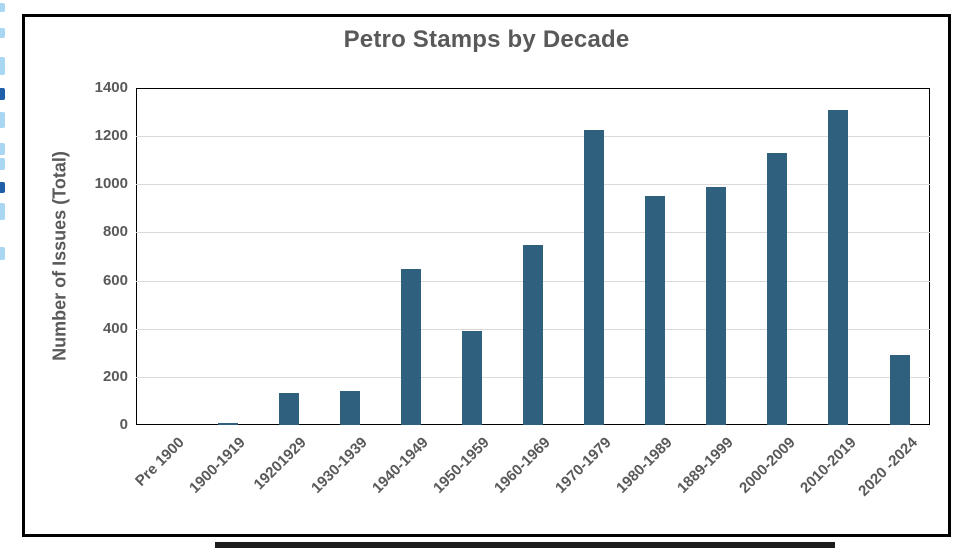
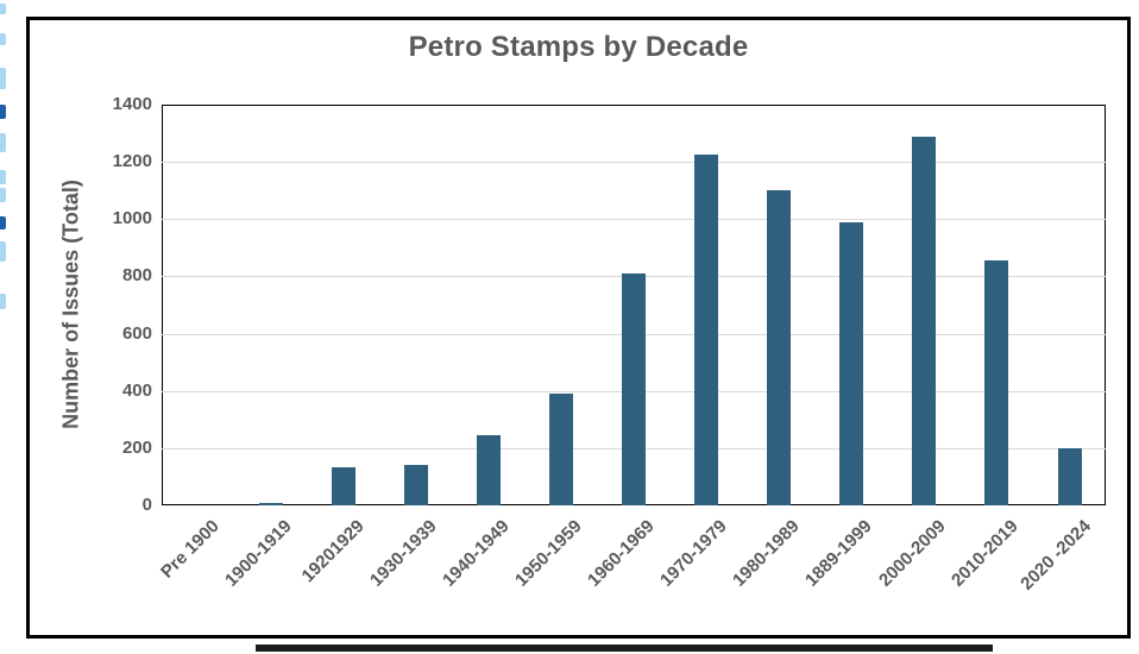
1940-1949: 650 -> 240
1960-1969: 750 -> 810
1980-1989: 950 -> 1100
2000-2009: 1130 -> 1290
2010-2019: 1310 -> 860
2020 -2024: 290 -> 200
